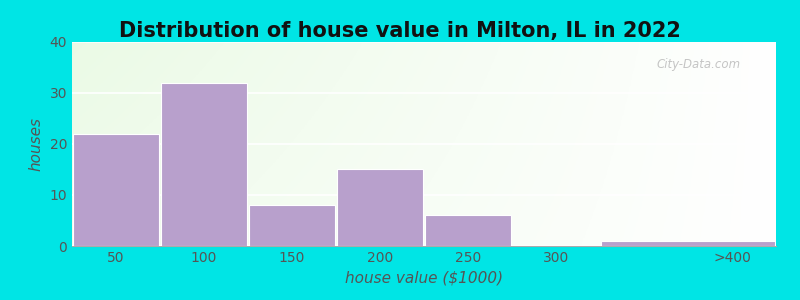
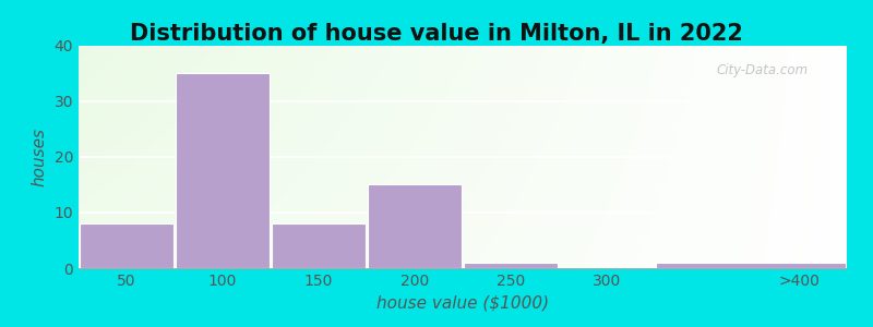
50: 22 -> 8
100: 32 -> 35
250: 6 -> 1
